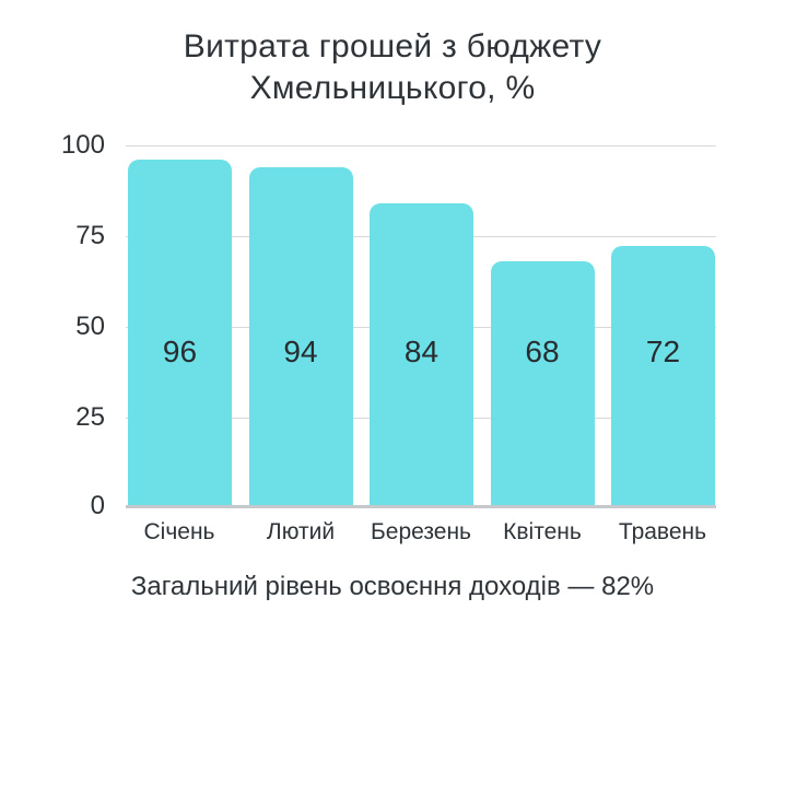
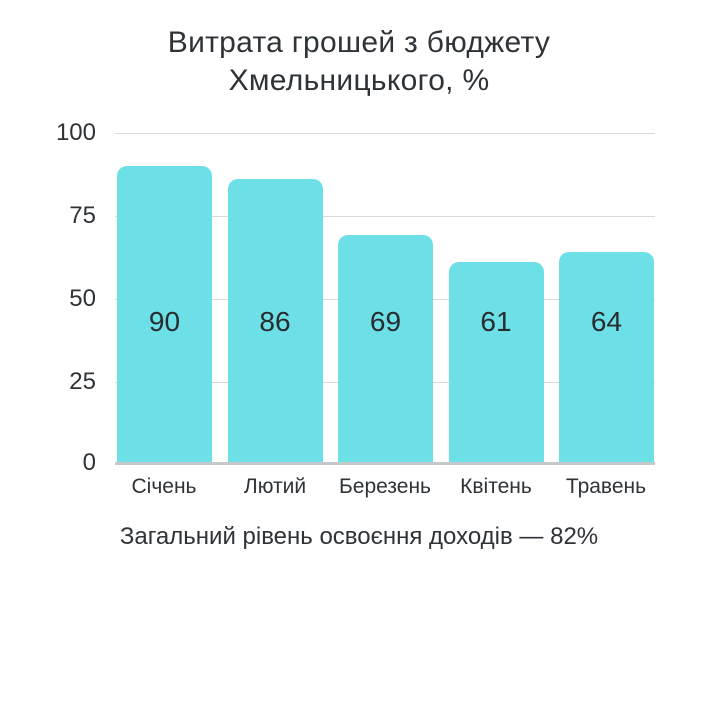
Січень: 96 -> 90
Лютий: 94 -> 86
Березень: 84 -> 69
Квітень: 68 -> 61
Травень: 72 -> 64
